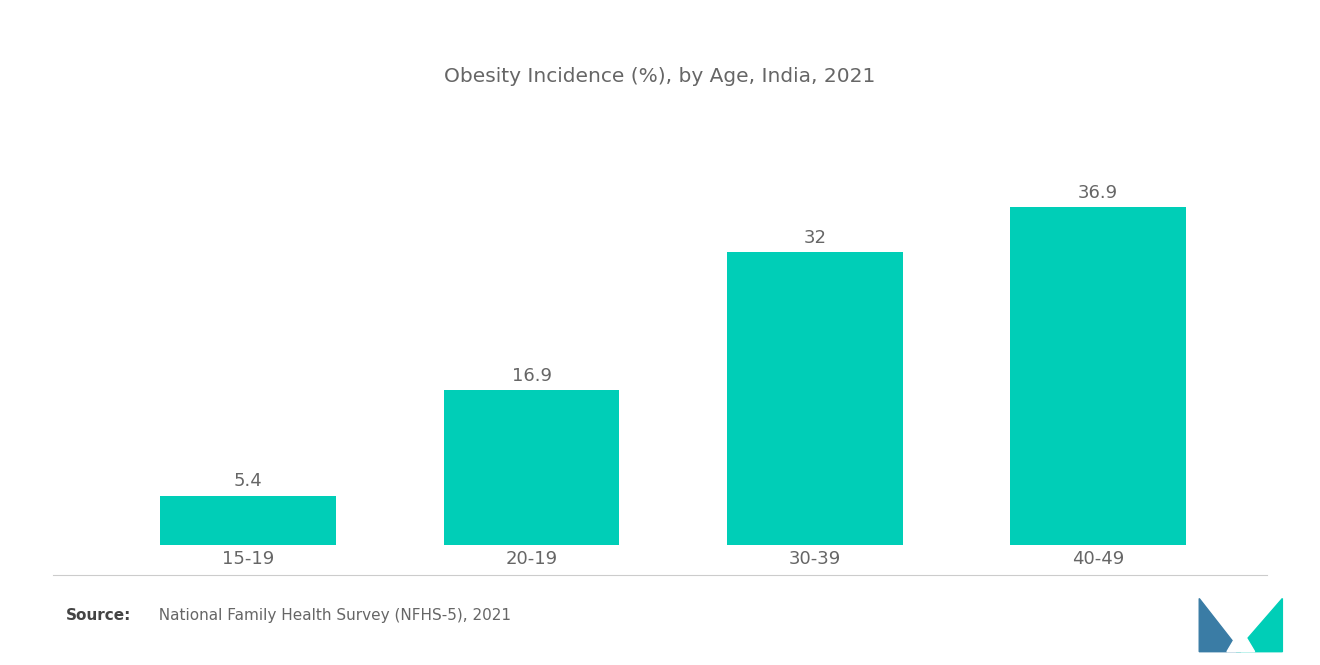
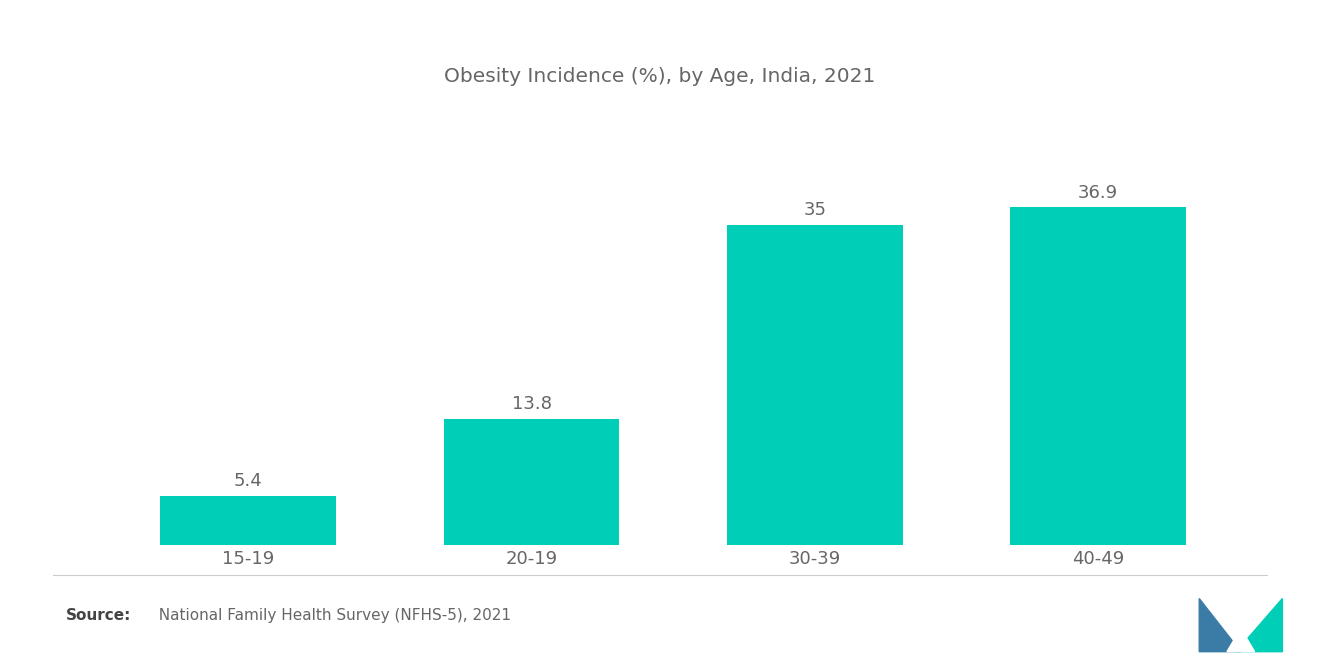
20-19: 16.9 -> 13.8
30-39: 32 -> 35
